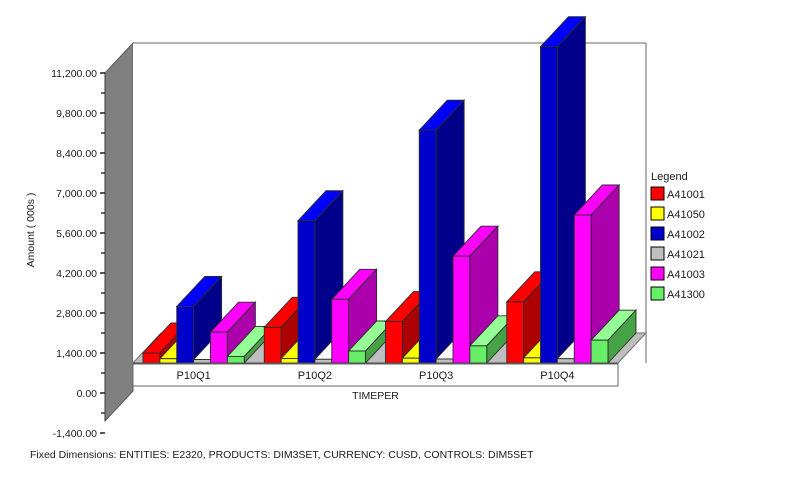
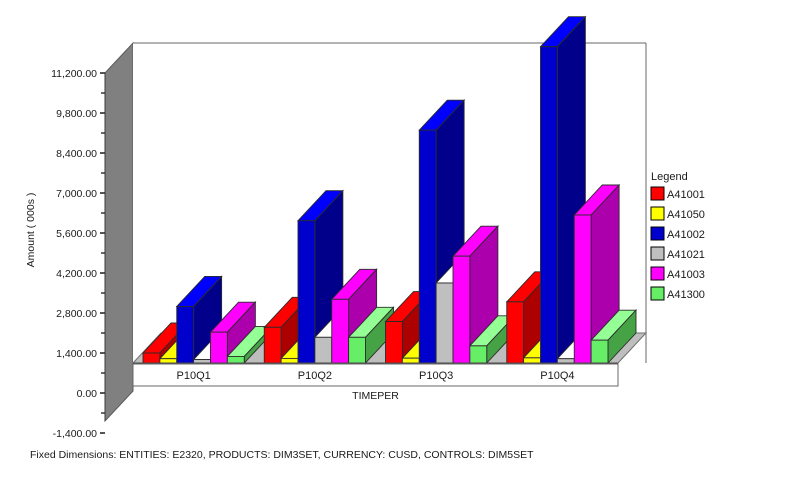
A41021/P10Q2: 100 -> 900
A41300/P10Q2: 400 -> 900
A41021/P10Q3: 100 -> 2800
